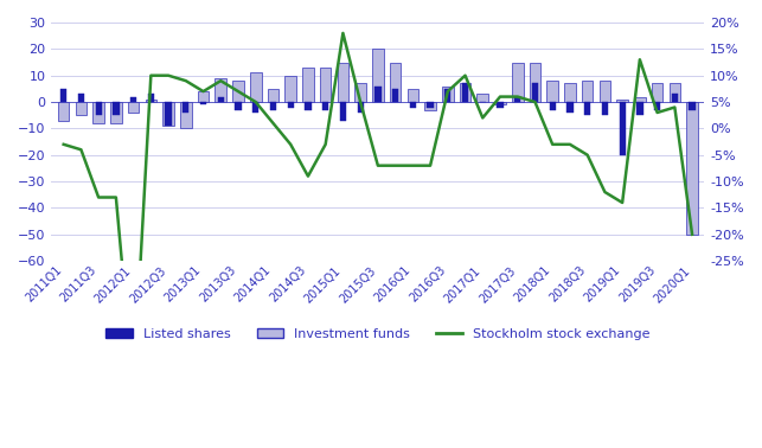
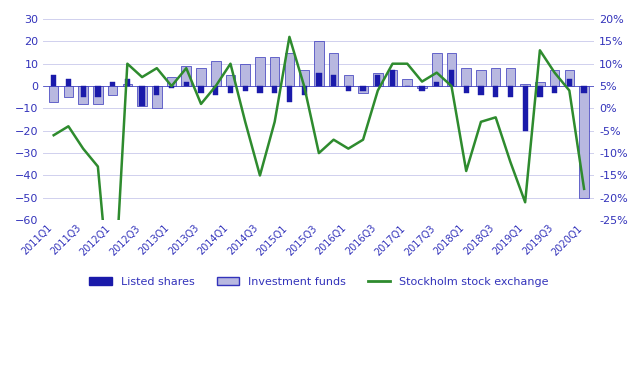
Stockholm stock exchange/2011Q1: -3% -> -6%
Stockholm stock exchange/2011Q3: -13% -> -9%
Stockholm stock exchange/2012Q3: 10% -> 7%
Stockholm stock exchange/2013Q1: 7% -> 5%
Stockholm stock exchange/2013Q3: 7% -> 1%
Stockholm stock exchange/2014Q1: 1% -> 10%
Stockholm stock exchange/2014Q3: -9% -> -15%
Stockholm stock exchange/2015Q1: 18% -> 16%
Stockholm stock exchange/2015Q3: -7% -> -10%
Stockholm stock exchange/2016Q1: -7% -> -9%
Stockholm stock exchange/2016Q3: 7% -> 4%
Stockholm stock exchange/2017Q1: 2% -> 10%
Stockholm stock exchange/2017Q3: 6% -> 8%
Stockholm stock exchange/2018Q1: -3% -> -14%
Stockholm stock exchange/2018Q3: -5% -> -2%
Stockholm stock exchange/2019Q1: -14% -> -21%
Stockholm stock exchange/2019Q3: 3% -> 8%
Stockholm stock exchange/2020Q1: -20% -> -18%
